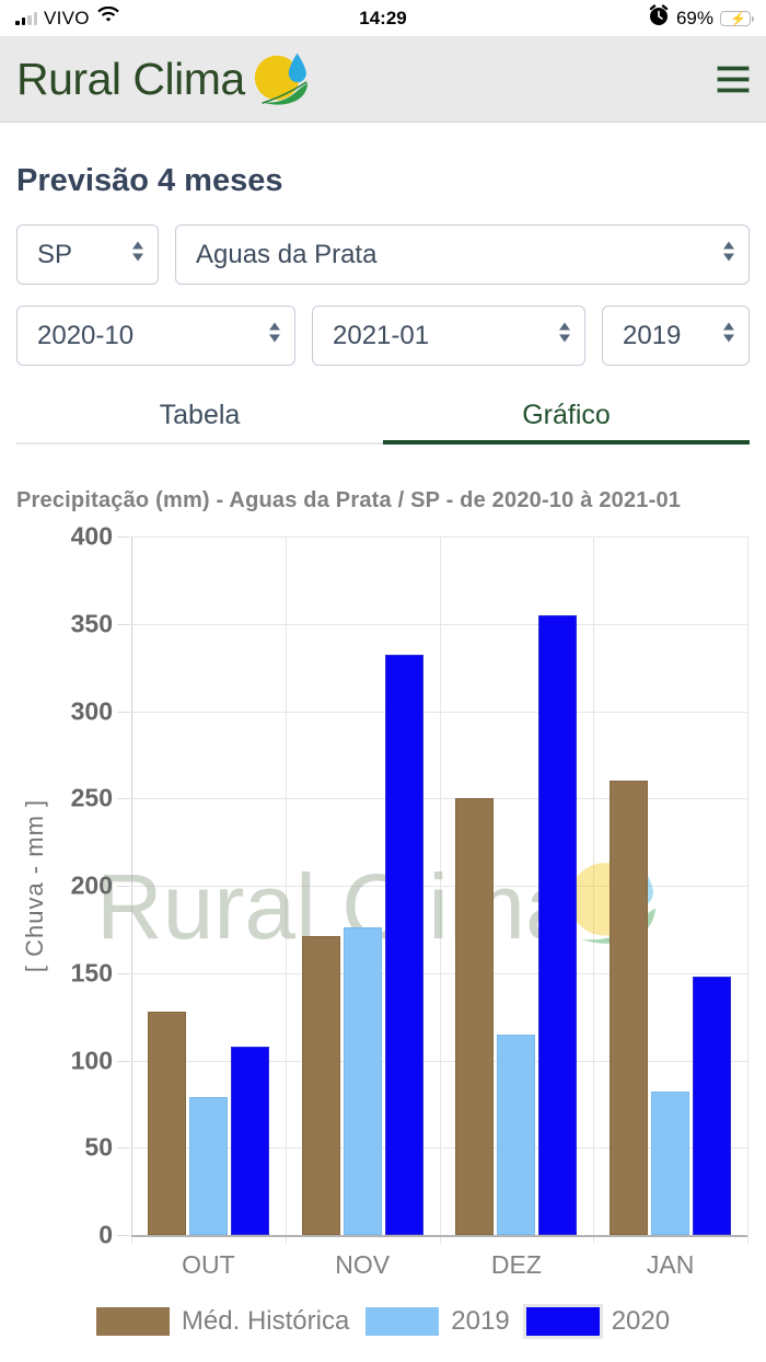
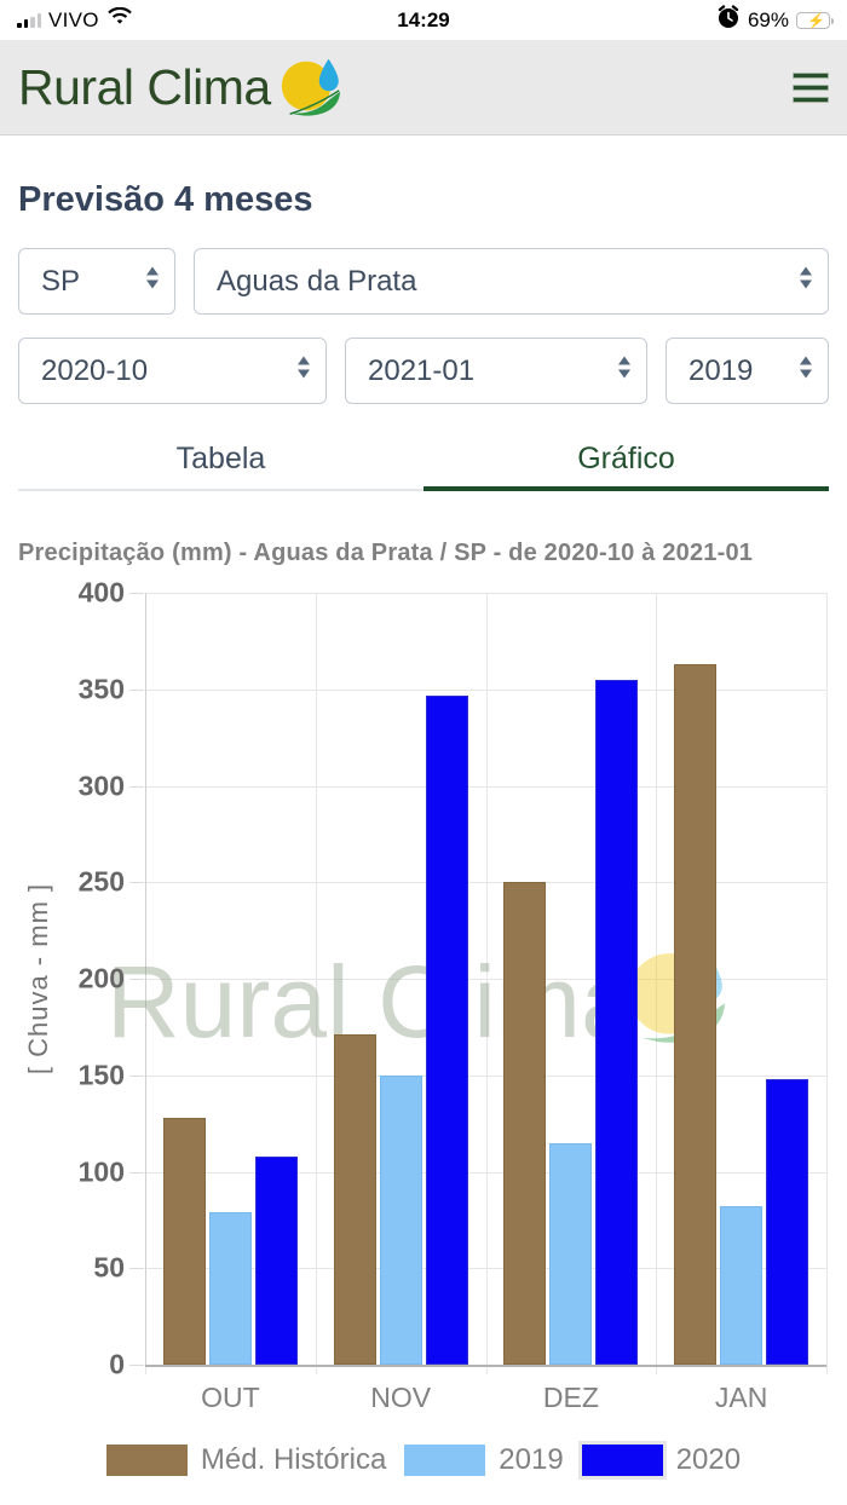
2019/NOV: 176 -> 150
2020/NOV: 332 -> 347
Méd. Histórica/JAN: 260 -> 363
